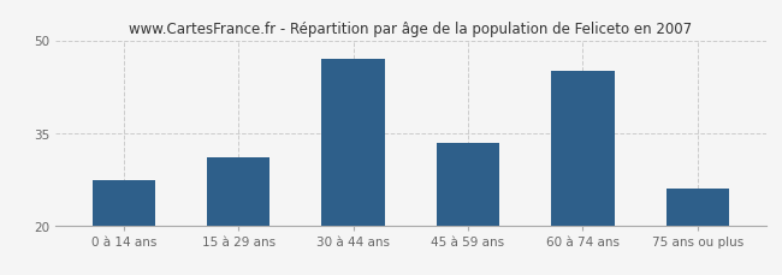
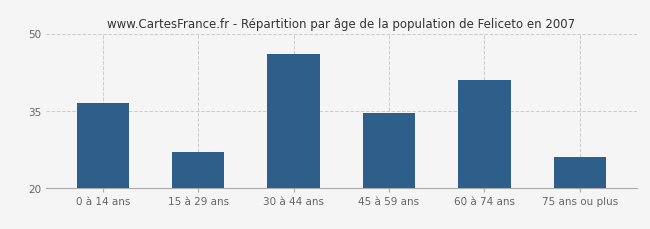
0 à 14 ans: 27.4 -> 36.5
15 à 29 ans: 31.0 -> 27.0
30 à 44 ans: 47.0 -> 46.0
45 à 59 ans: 33.4 -> 34.5
60 à 74 ans: 45.0 -> 41.0
